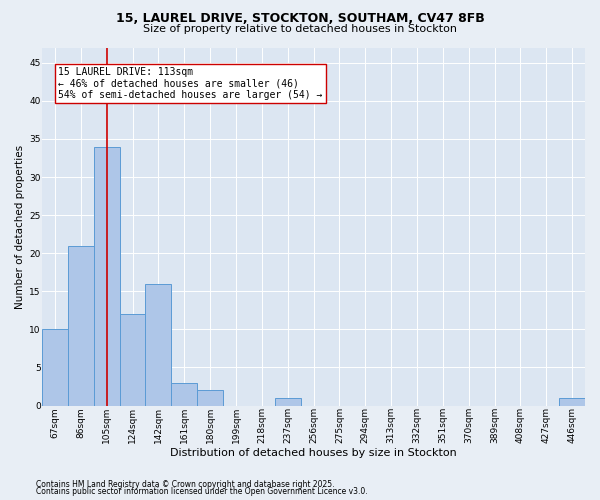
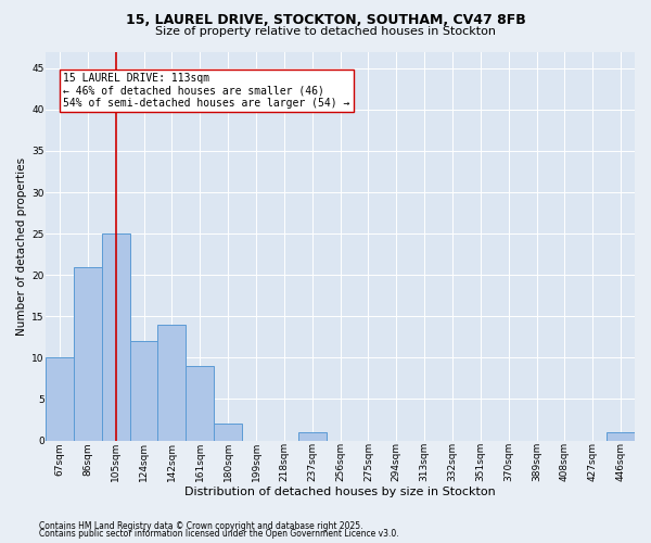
105sqm: 34 -> 25
142sqm: 16 -> 14
161sqm: 3 -> 9
